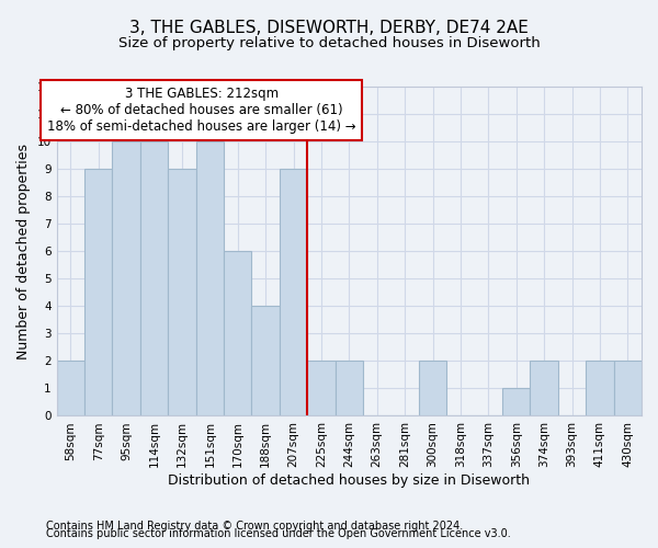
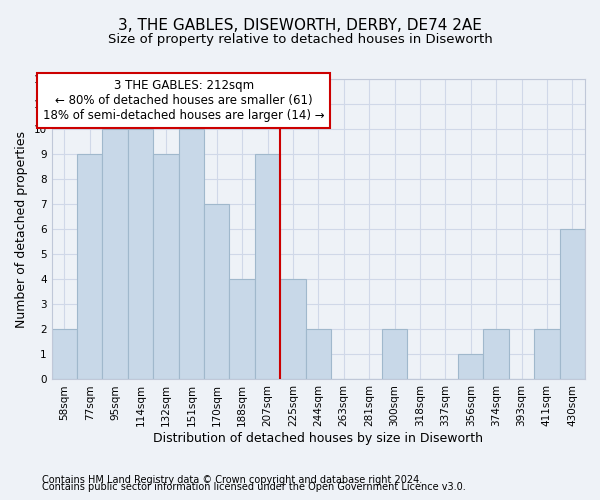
170sqm: 6 -> 7
225sqm: 2 -> 4
430sqm: 2 -> 6
